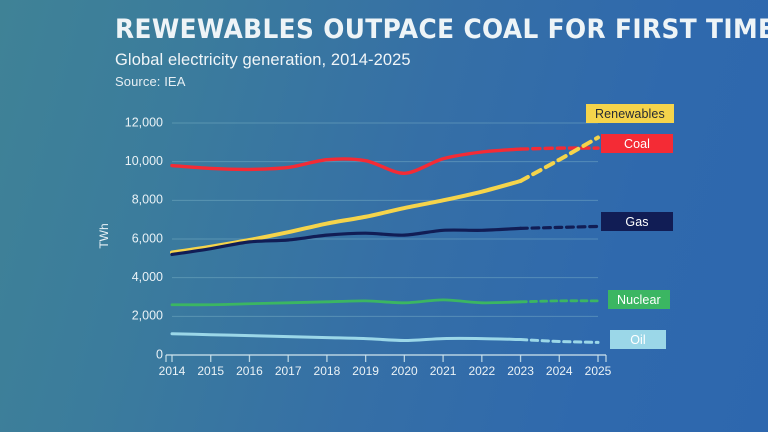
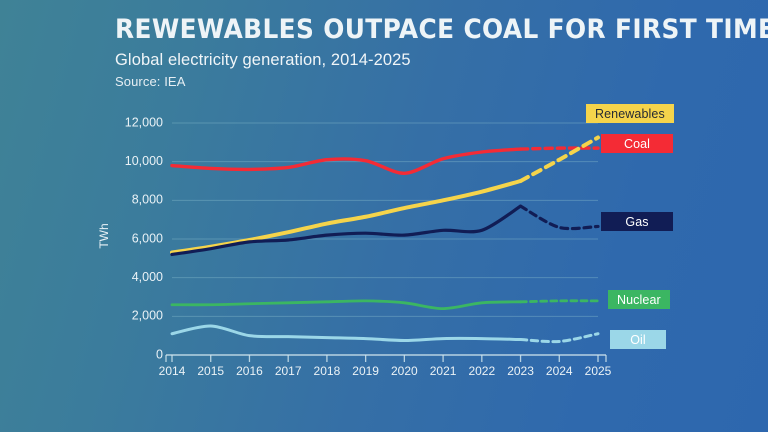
Oil/2015: 1000 -> 1500
Nuclear/2021: 2800 -> 2400
Gas/2023: 6600 -> 7700
Oil/2025: 600 -> 1100
